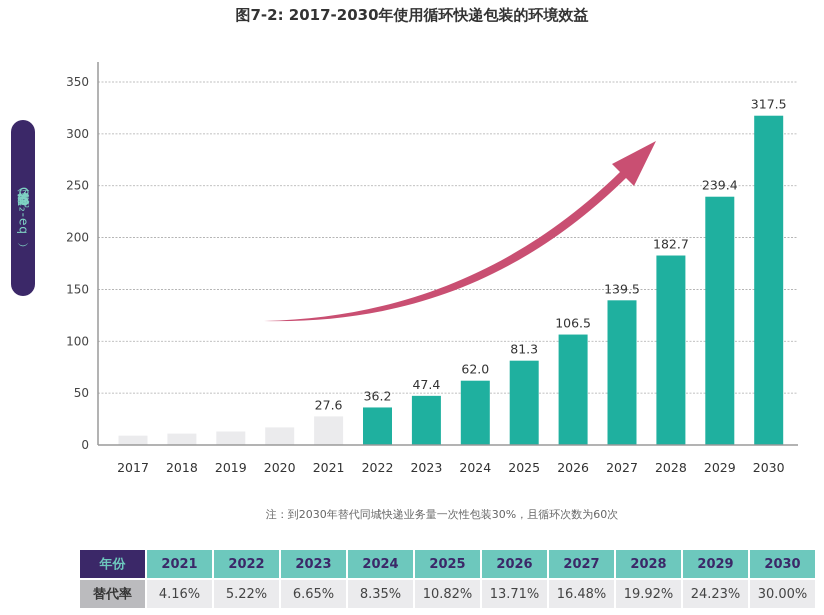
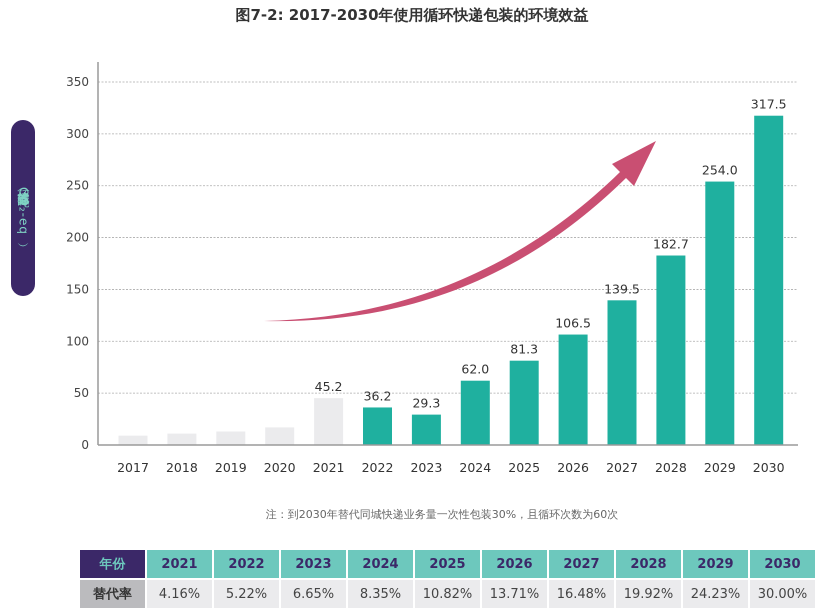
2021: 27.6 -> 45.2
2023: 47.4 -> 29.3
2029: 239.4 -> 254.0
